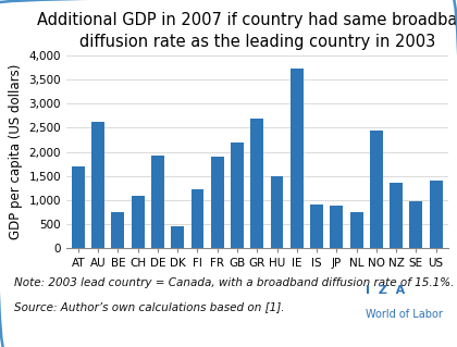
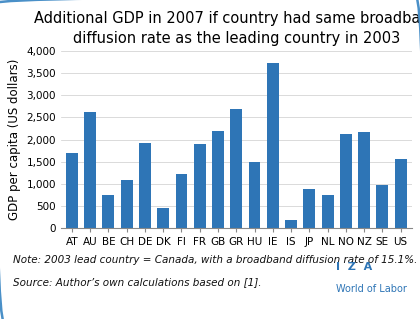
IS: 900 -> 180
NO: 2,450 -> 2,120
NZ: 1,350 -> 2,160
US: 1,400 -> 1,560
